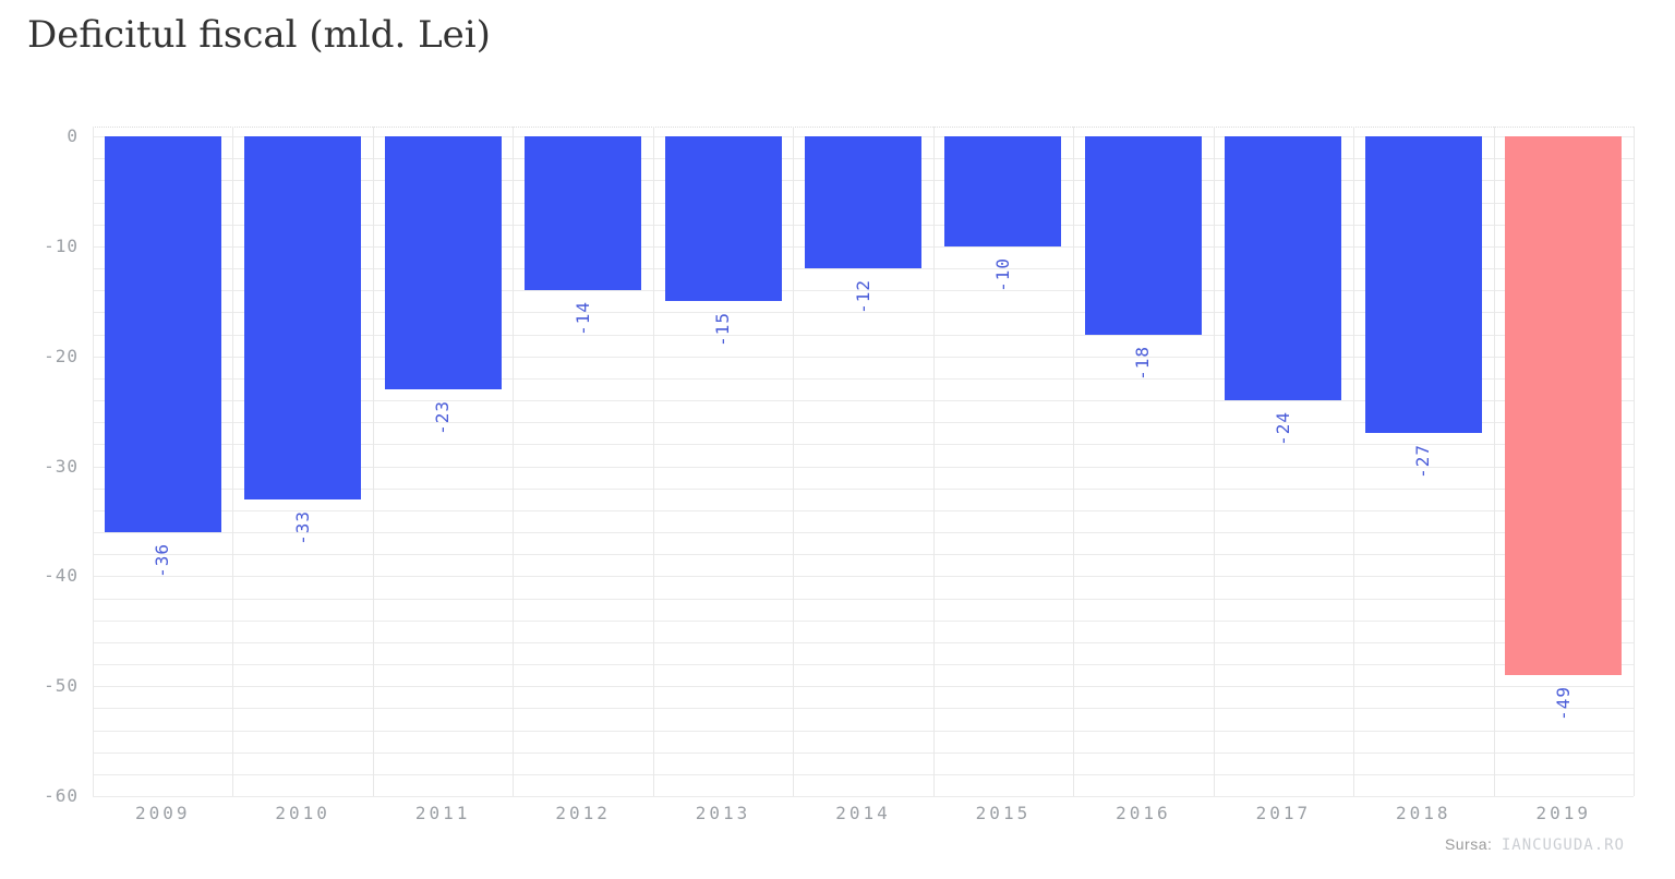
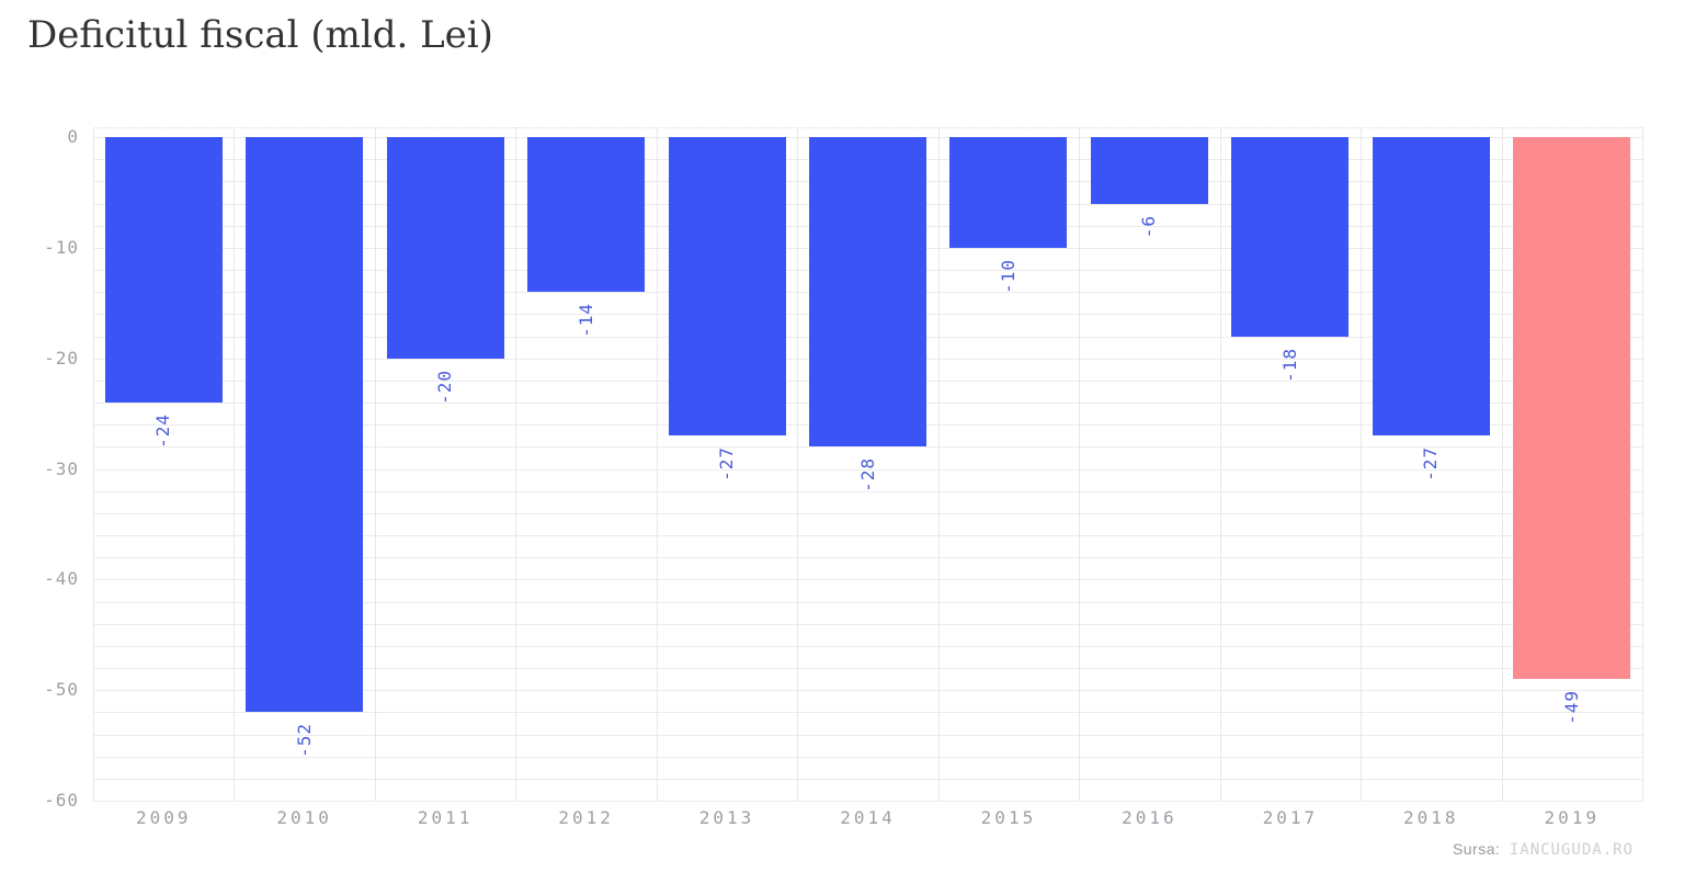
2009: -36 -> -24
2010: -33 -> -52
2011: -23 -> -20
2013: -15 -> -27
2014: -12 -> -28
2016: -18 -> -6
2017: -24 -> -18
